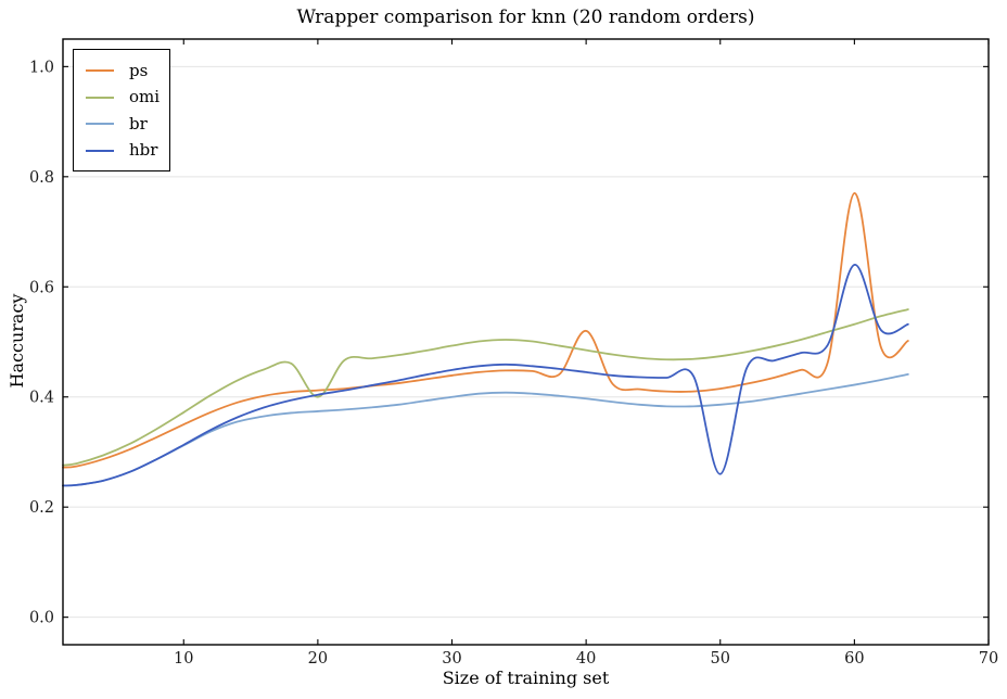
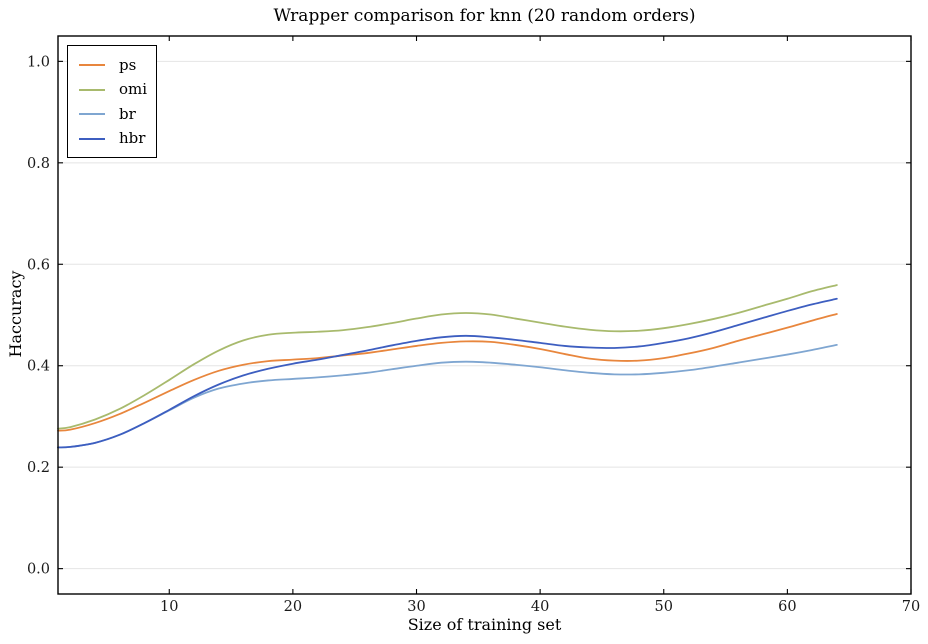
omi/20: 0.40 -> 0.47
ps/40: 0.52 -> 0.43
hbr/50: 0.26 -> 0.45
ps/60: 0.77 -> 0.47
hbr/60: 0.64 -> 0.51
